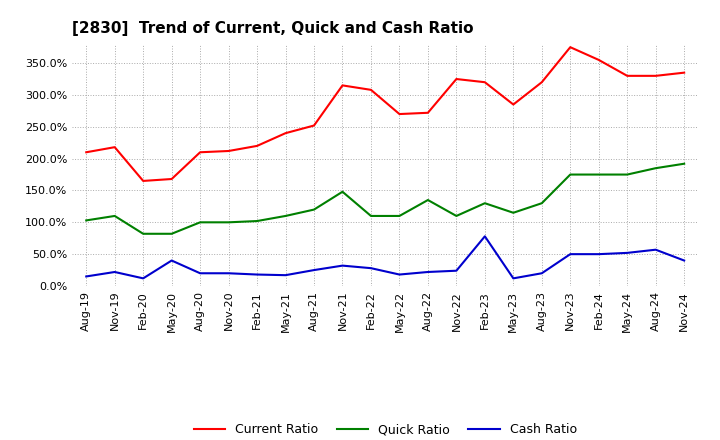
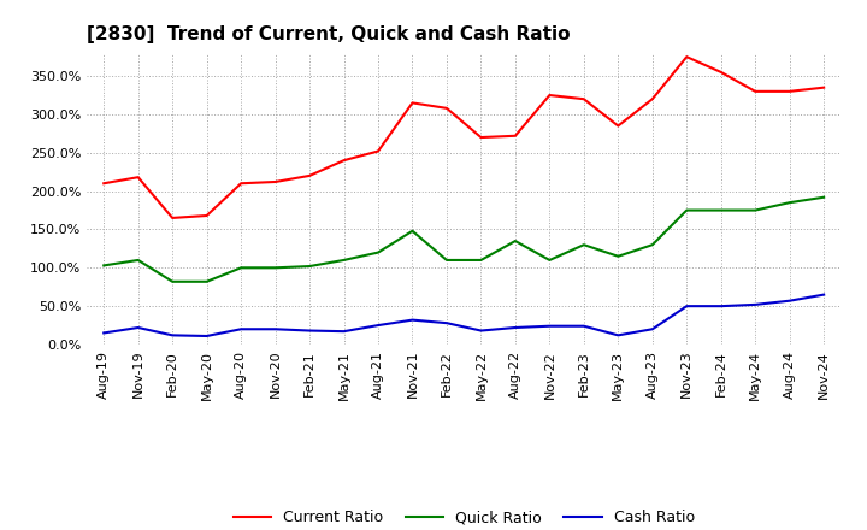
Cash Ratio/May-20: 40% -> 11%
Cash Ratio/Feb-23: 78% -> 24%
Cash Ratio/Nov-24: 40% -> 65%
